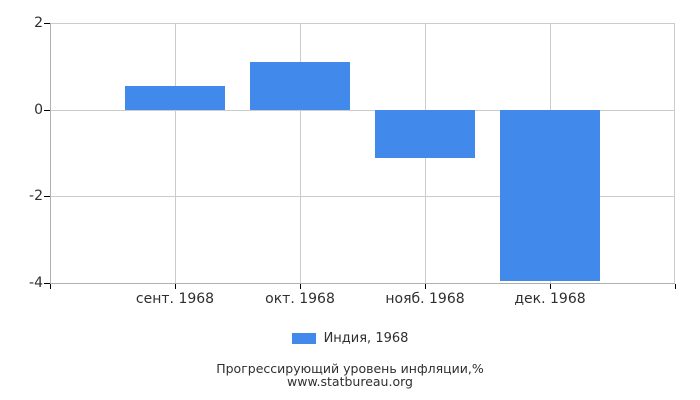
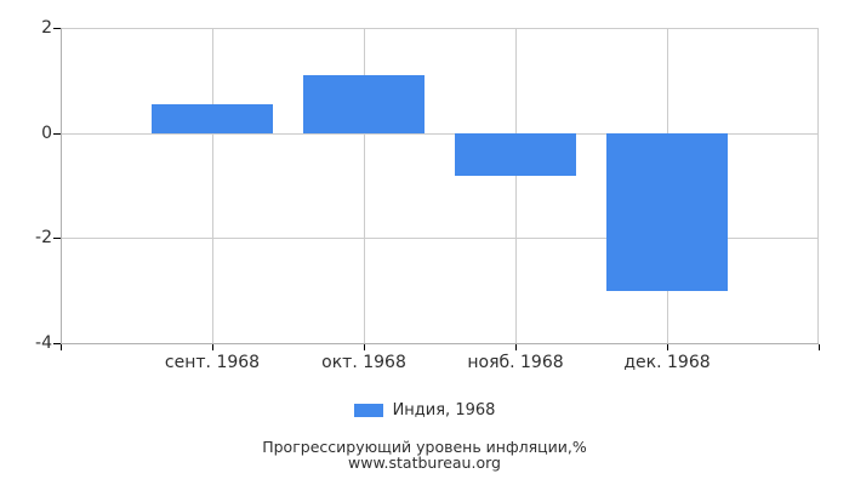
нояб. 1968: -1.1 -> -0.8
дек. 1968: -4.0 -> -3.0
